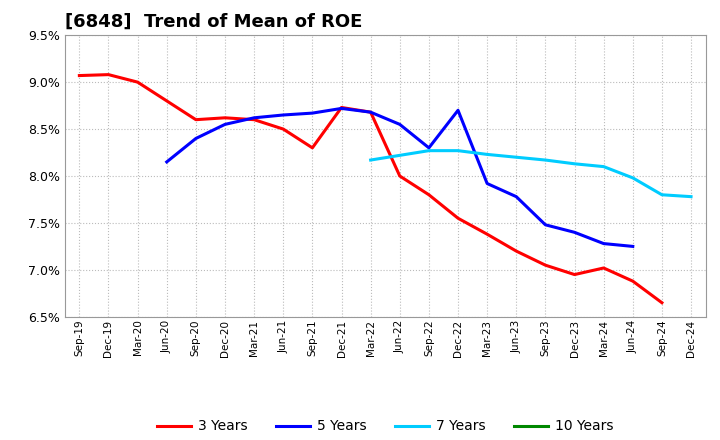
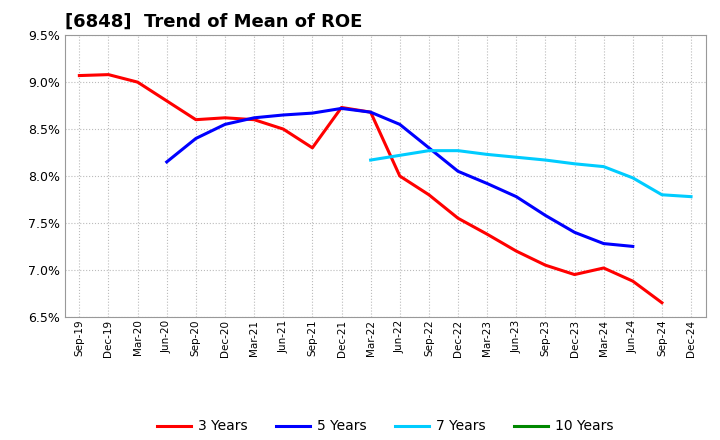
5 Years/Dec-22: 8.70% -> 8.05%
5 Years/Sep-23: 7.48% -> 7.58%
